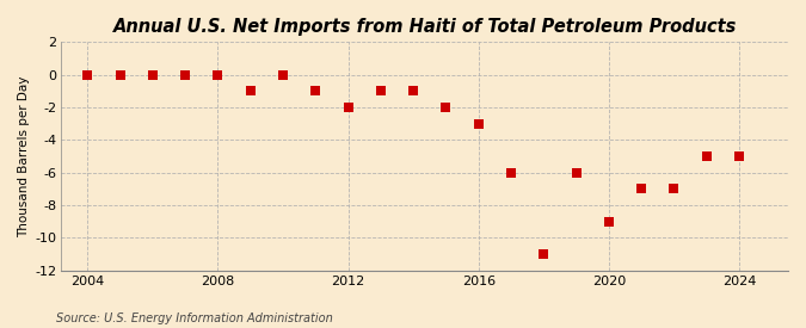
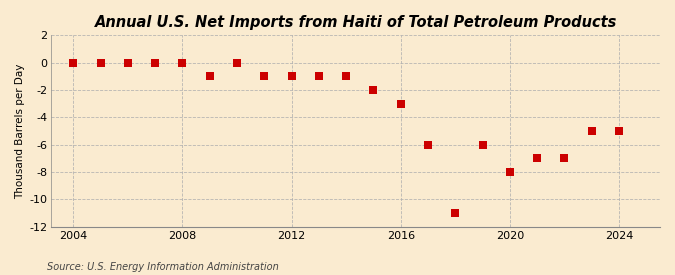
2012: -2 -> -1
2020: -9 -> -8
